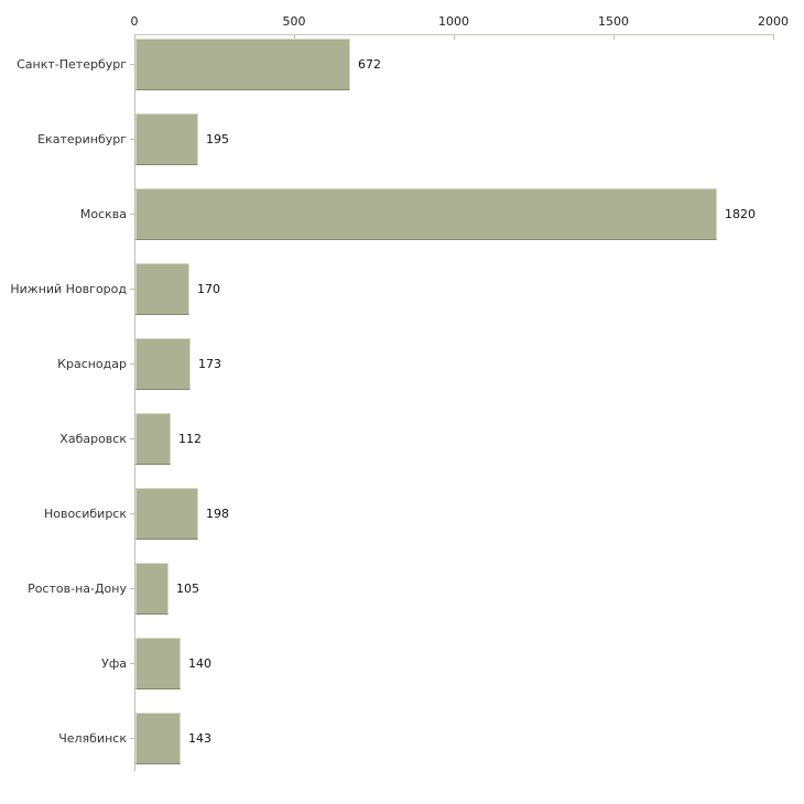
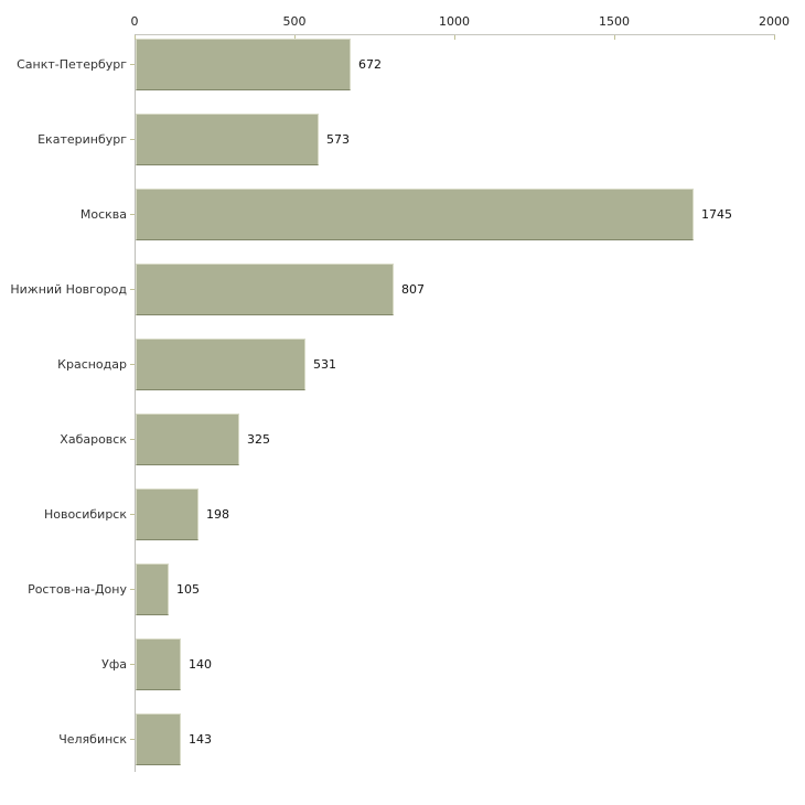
Екатеринбург: 195 -> 573
Москва: 1820 -> 1745
Нижний Новгород: 170 -> 807
Краснодар: 173 -> 531
Хабаровск: 112 -> 325
